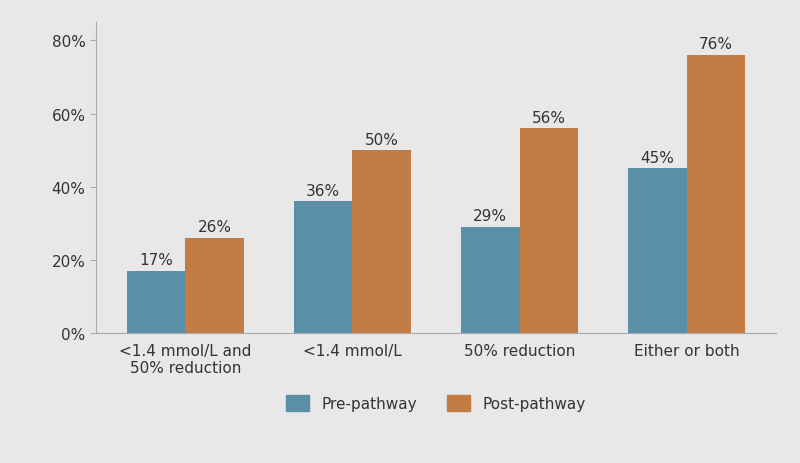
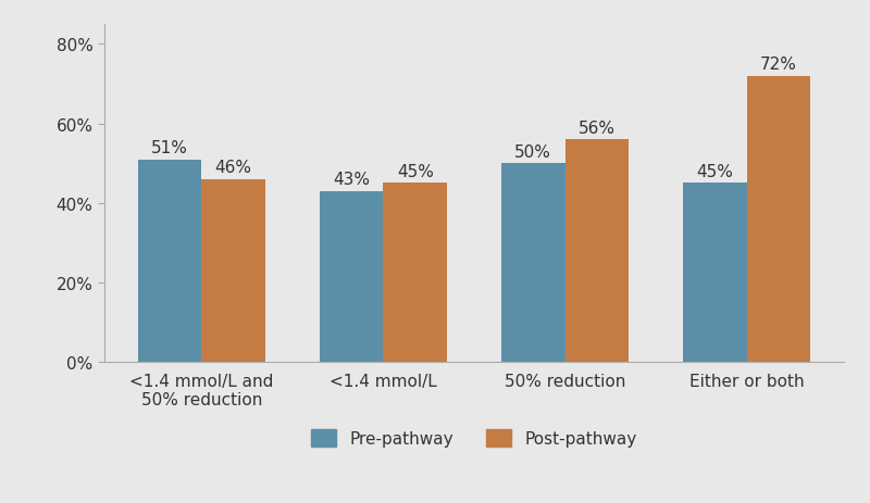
Pre-pathway/<1.4 mmol/L and 50% reduction: 17% -> 51%
Post-pathway/<1.4 mmol/L and 50% reduction: 26% -> 46%
Pre-pathway/<1.4 mmol/L: 36% -> 43%
Post-pathway/<1.4 mmol/L: 50% -> 45%
Pre-pathway/50% reduction: 29% -> 50%
Post-pathway/Either or both: 76% -> 72%
